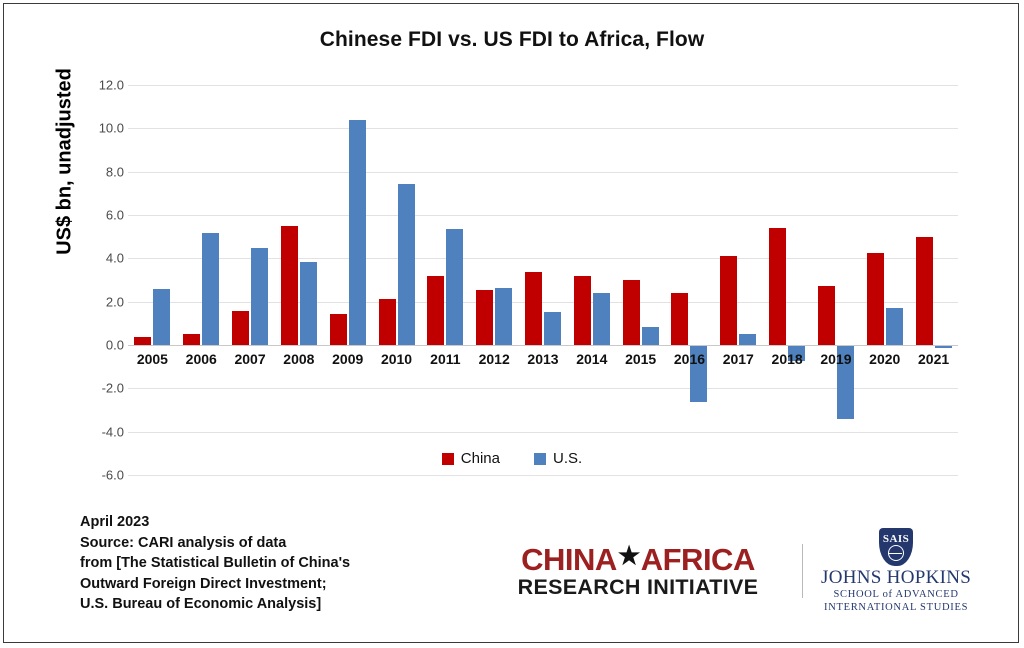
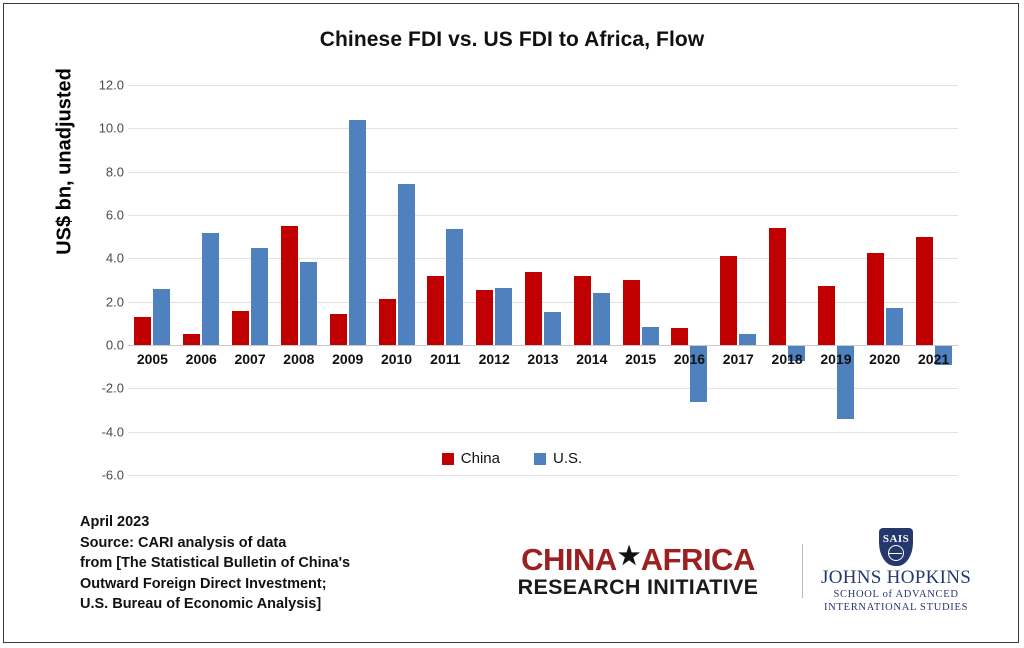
China/2005: 0.4 -> 1.3
China/2016: 2.4 -> 0.8
U.S./2021: -0.1 -> -0.9
